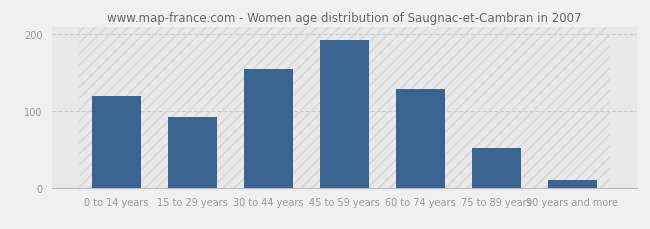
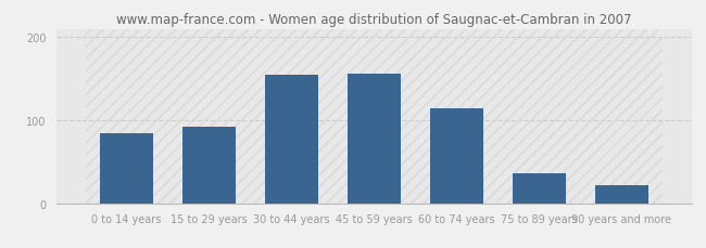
0 to 14 years: 120 -> 84
45 to 59 years: 192 -> 156
60 to 74 years: 128 -> 114
75 to 89 years: 52 -> 36
90 years and more: 10 -> 22
